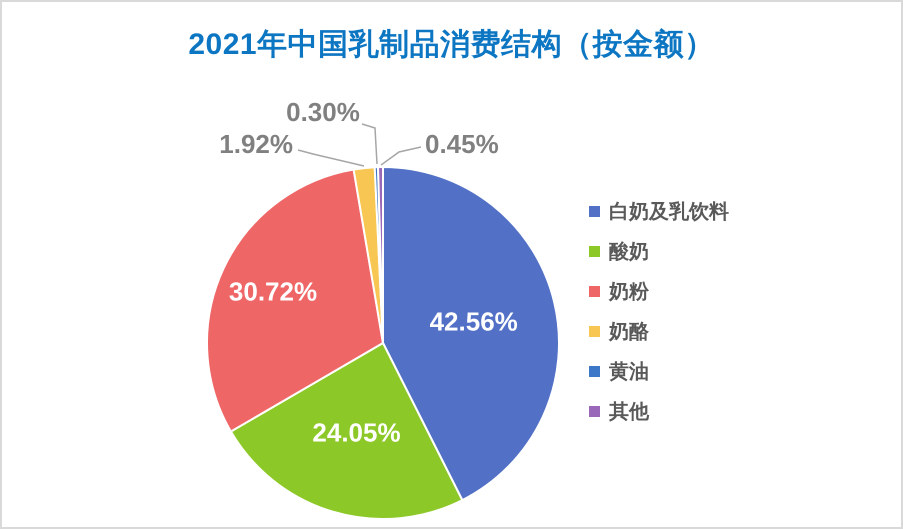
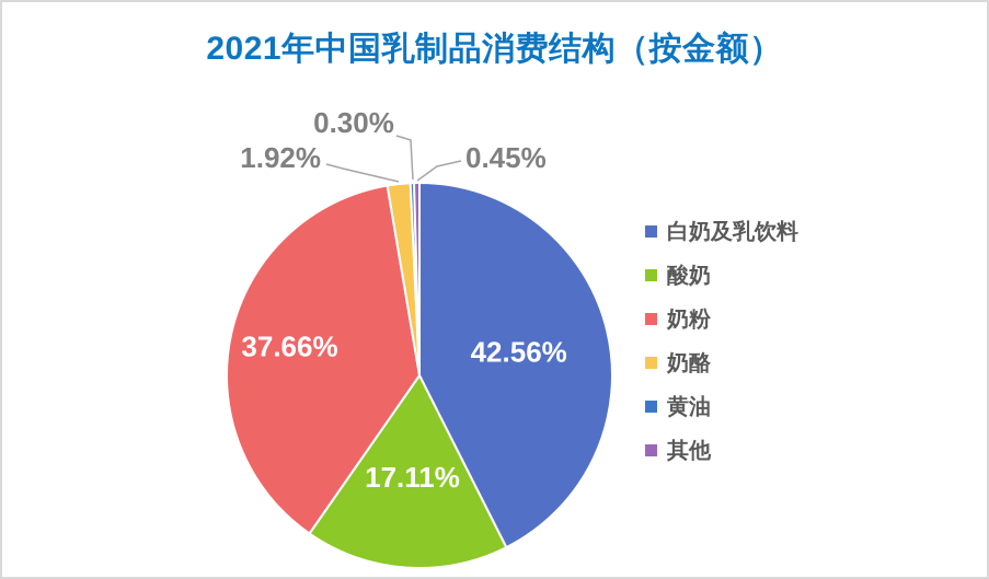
酸奶: 24.05% -> 17.11%
奶粉: 30.72% -> 37.66%
